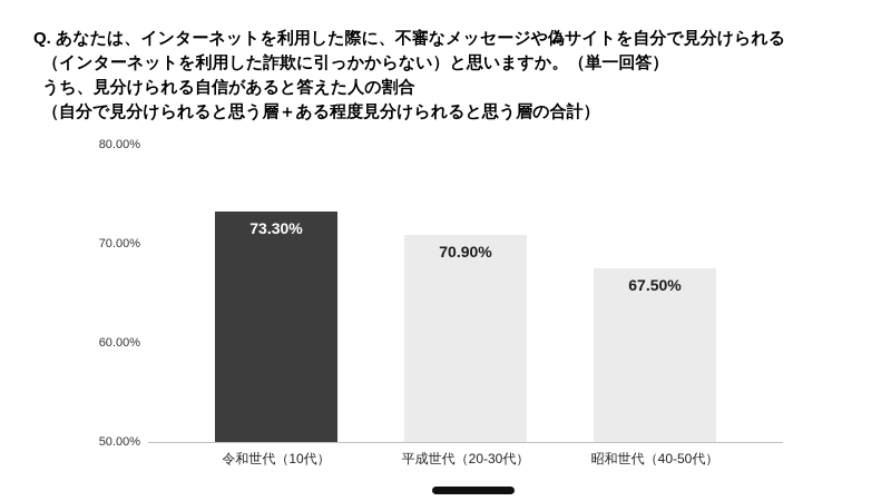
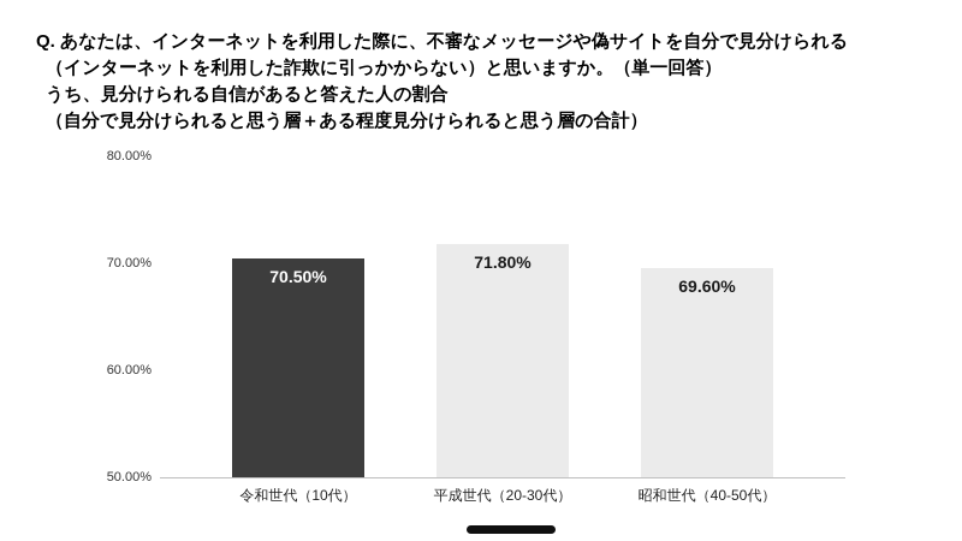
令和世代（10代）: 73.30% -> 70.50%
平成世代（20-30代）: 70.90% -> 71.80%
昭和世代（40-50代）: 67.50% -> 69.60%
